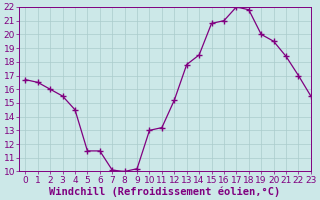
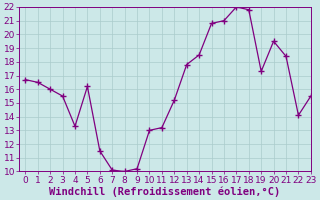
4: 14.5 -> 13.3
5: 11.5 -> 16.2
19: 20.0 -> 17.3
22: 17.0 -> 14.1
